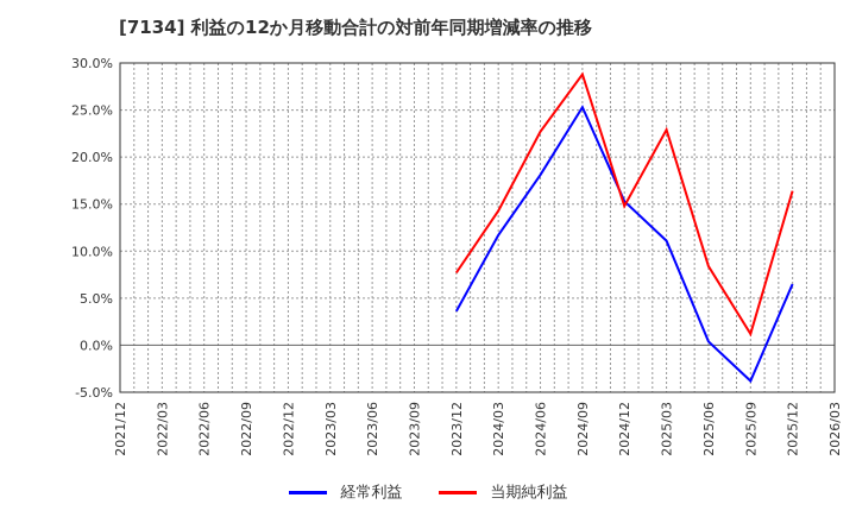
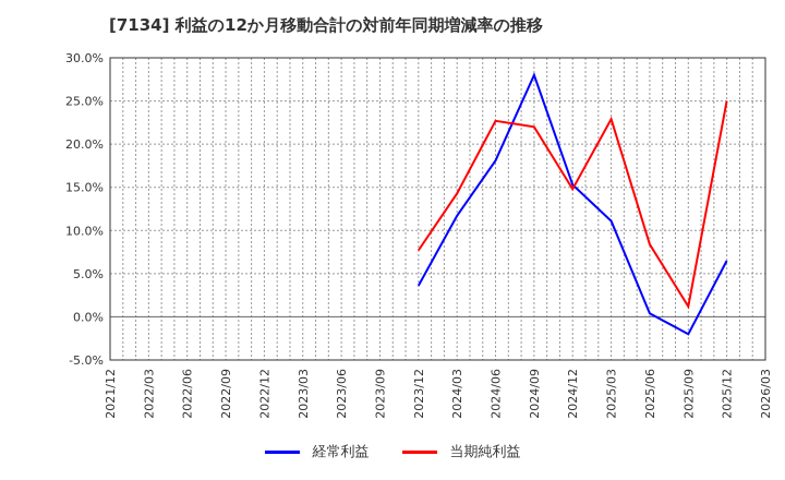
経常利益/2024/09: 25% -> 28%
当期純利益/2024/09: 29% -> 22%
経常利益/2025/09: -4% -> -2%
当期純利益/2025/12: 16% -> 25%
